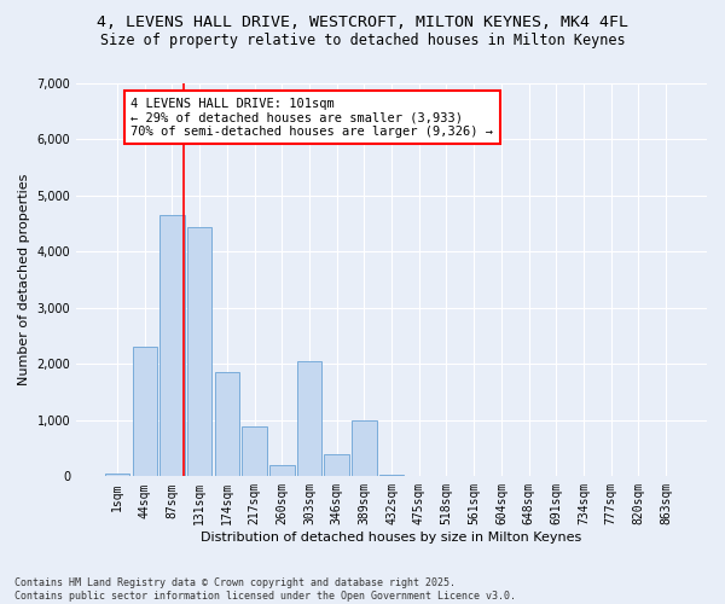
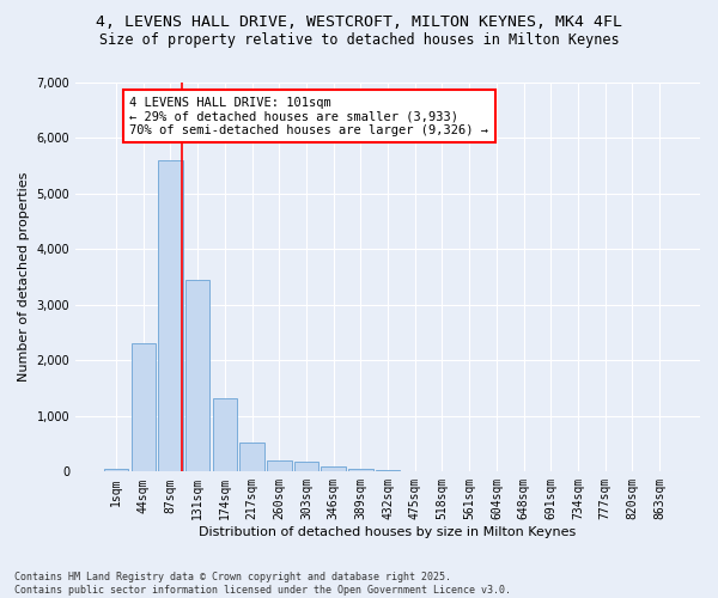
87sqm: 4,650 -> 5,600
131sqm: 4,450 -> 3,450
174sqm: 1,850 -> 1,320
217sqm: 900 -> 520
303sqm: 2,050 -> 180
346sqm: 400 -> 90
389sqm: 1,000 -> 60
